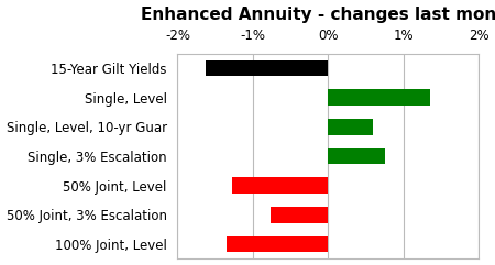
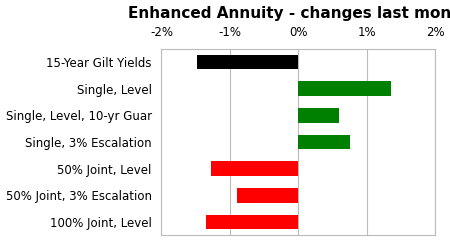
15-Year Gilt Yields: -1.62% -> -1.48%
50% Joint, 3% Escalation: -0.76% -> -0.90%
